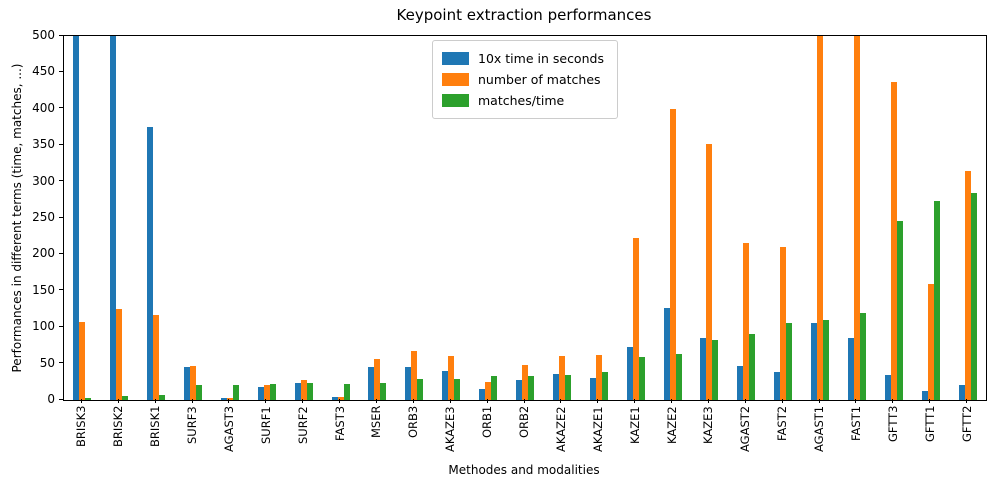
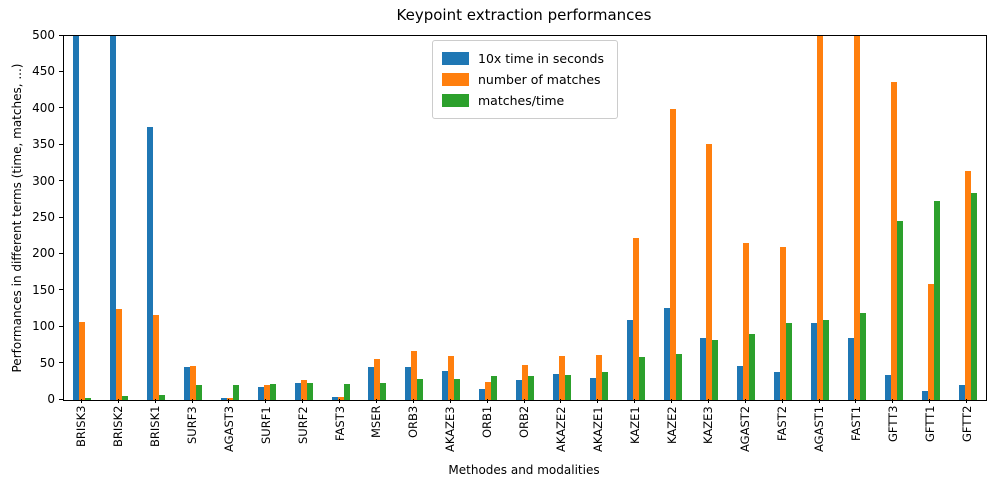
10x time in seconds/KAZE1: 70 -> 110
